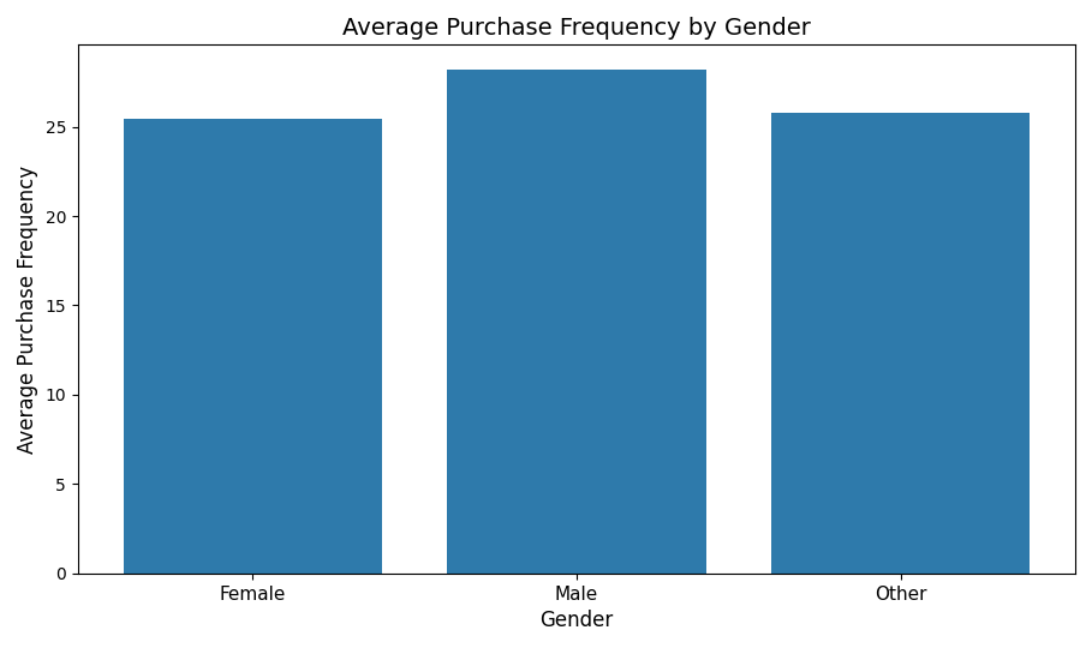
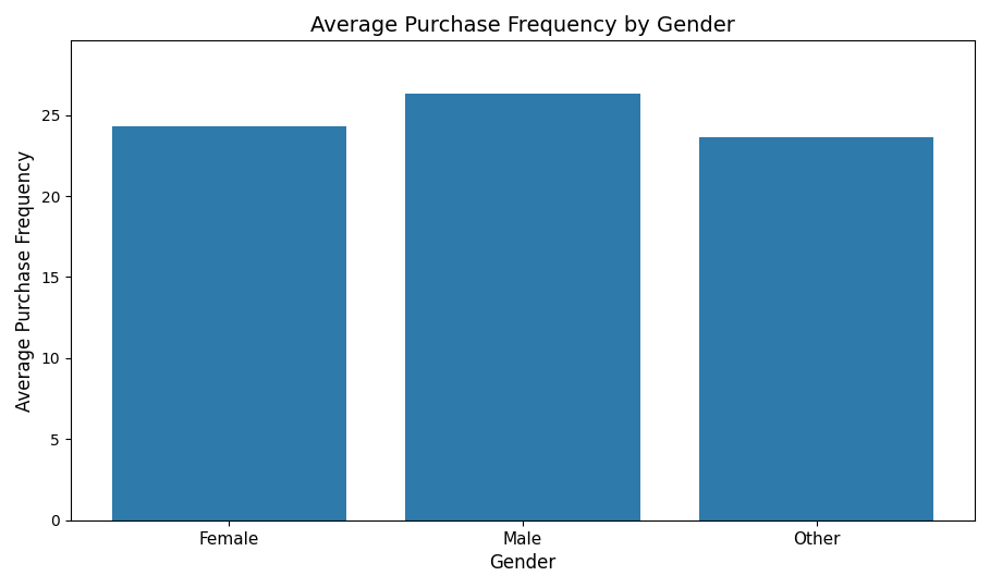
Female: 25.5 -> 24.3
Male: 28.2 -> 26.3
Other: 25.8 -> 23.6
